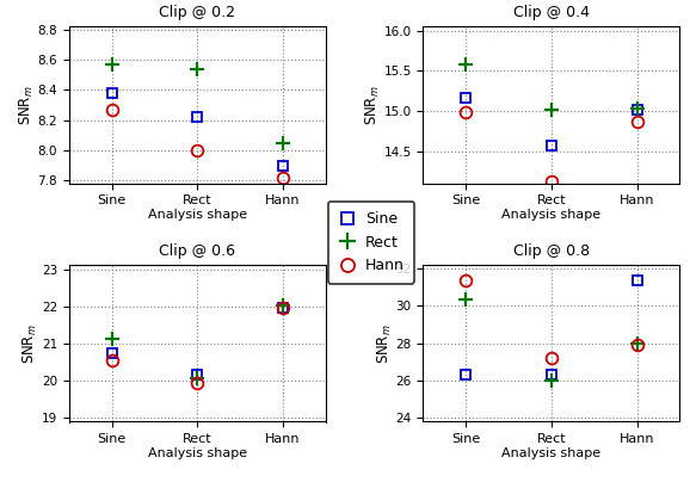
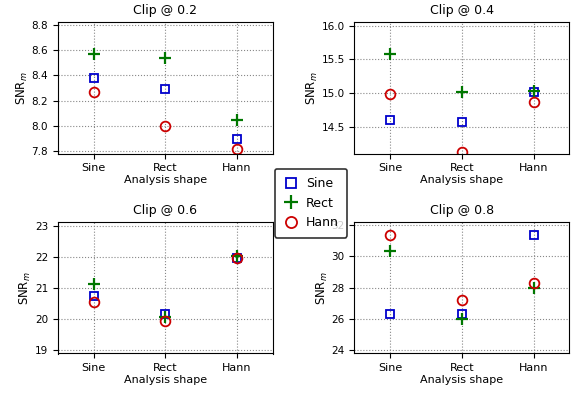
Clip @ 0.2/Sine/Rect: 8.22 -> 8.29
Clip @ 0.4/Sine/Sine: 15.17 -> 14.60
Clip @ 0.8/Hann/Hann: 27.9 -> 28.3
